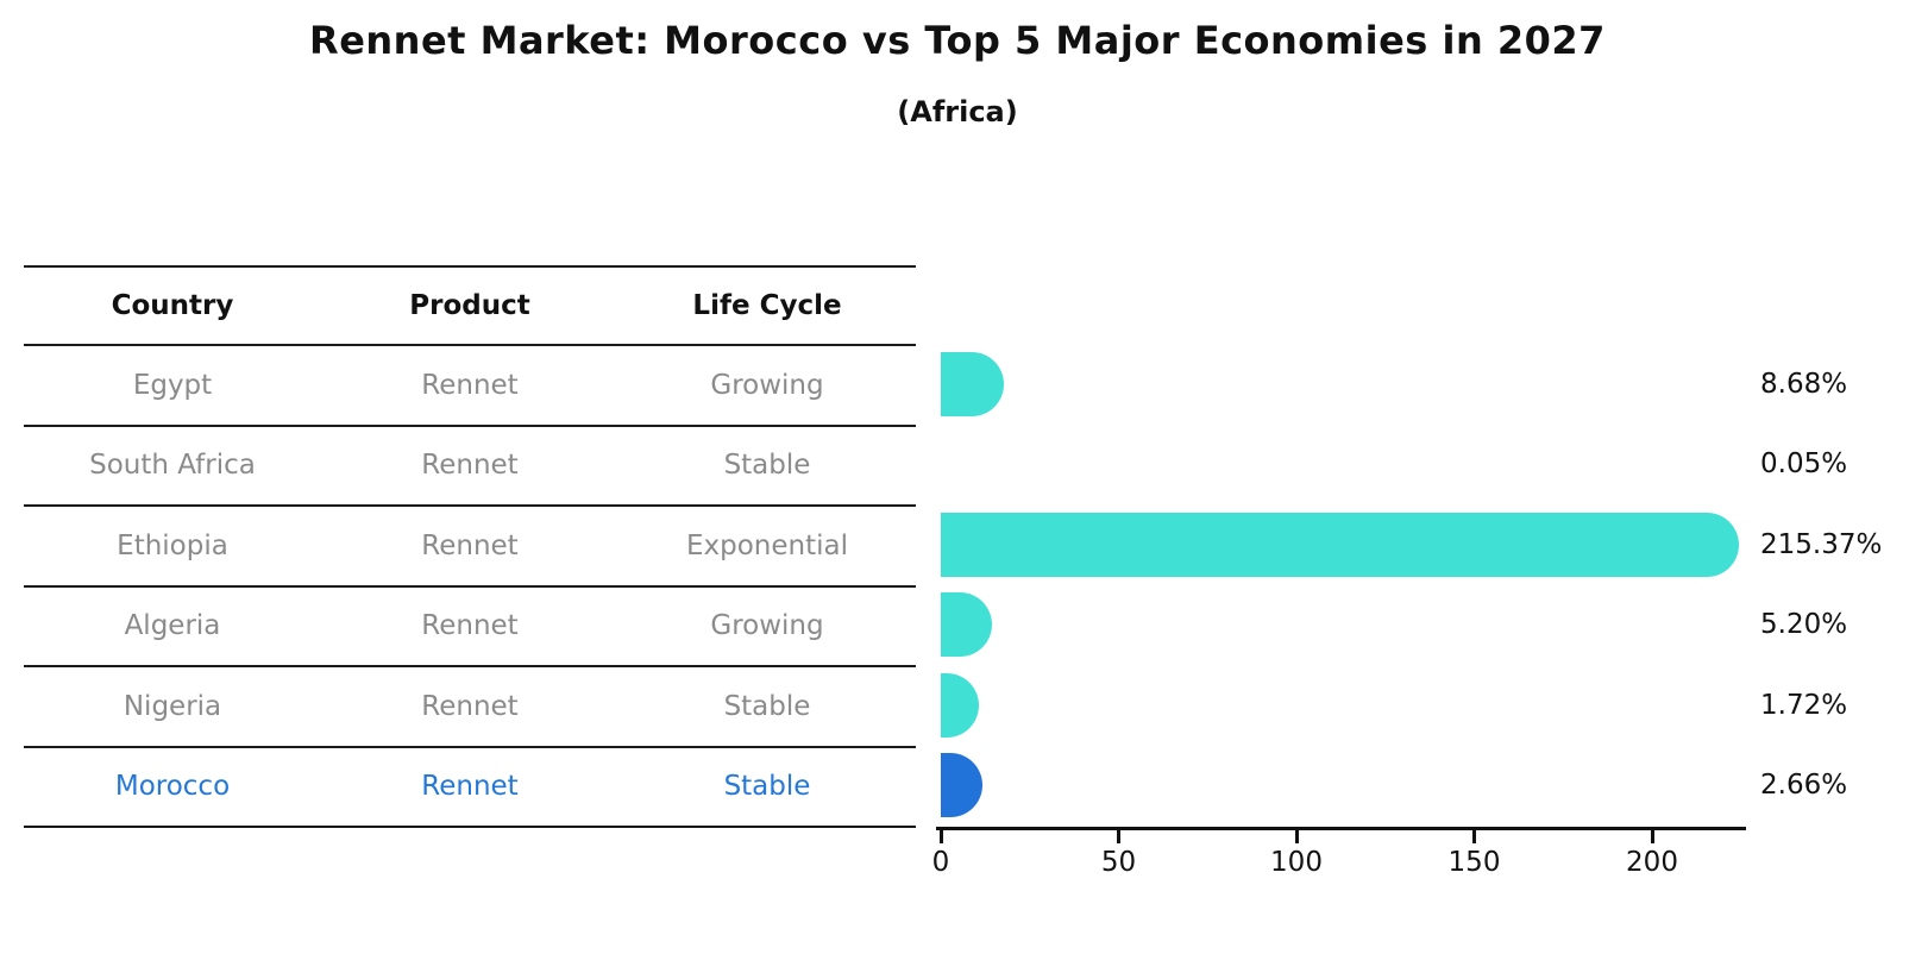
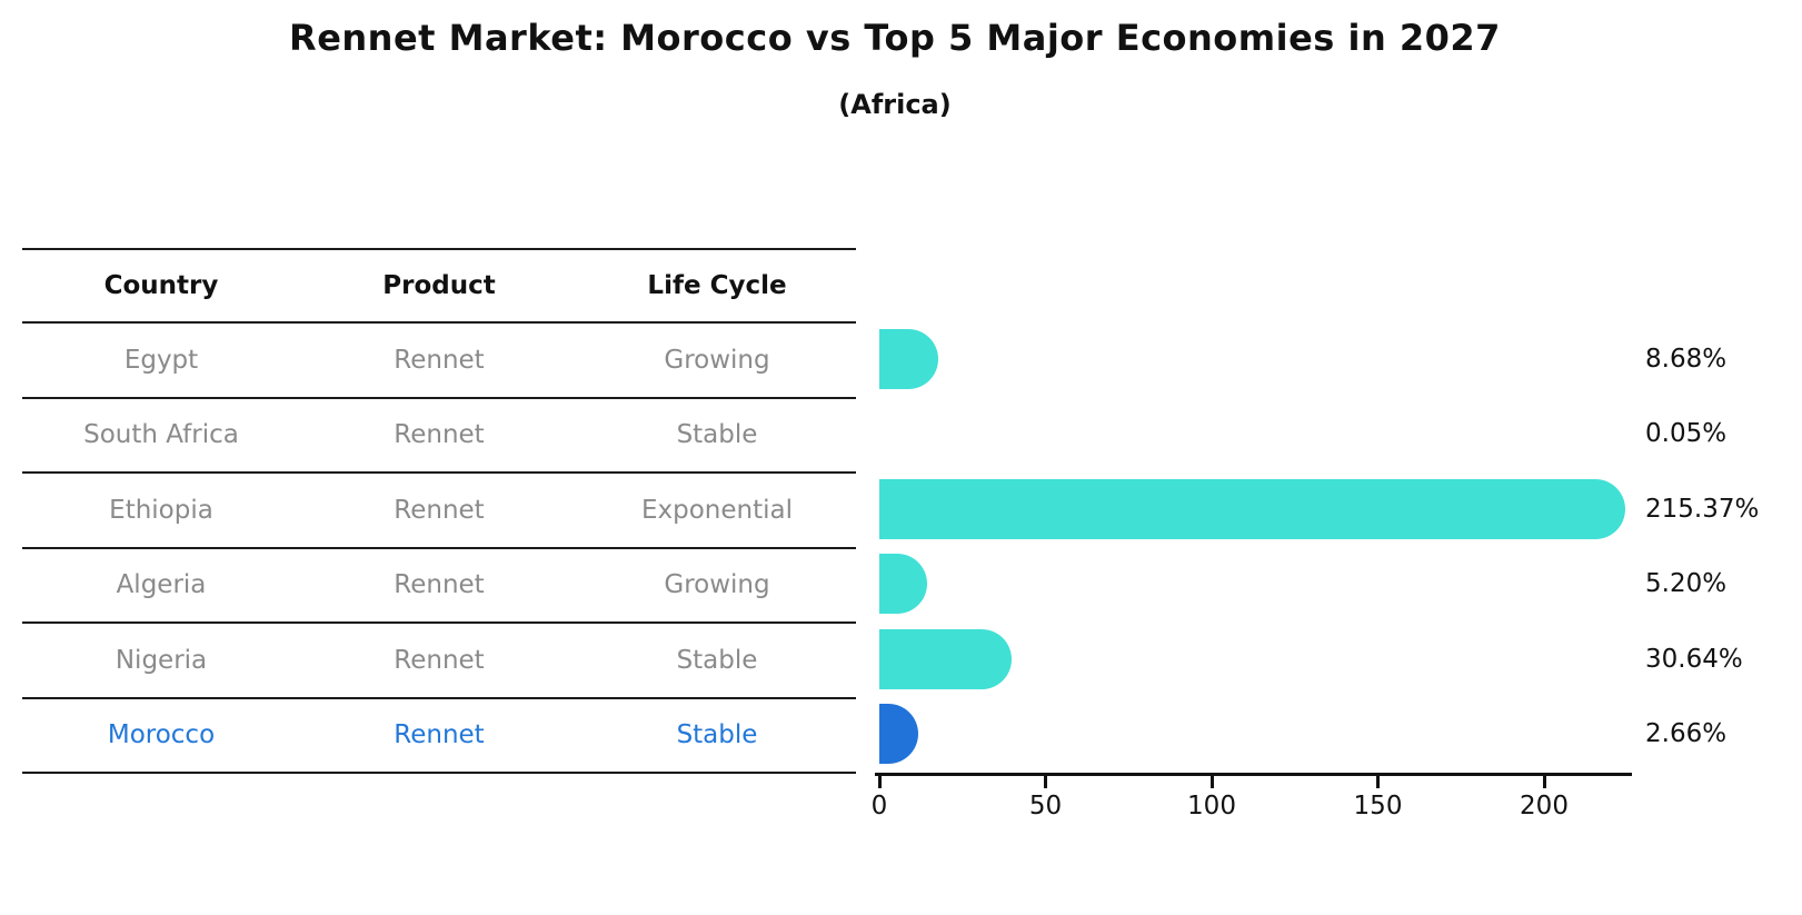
Nigeria: 1.72% -> 30.64%
